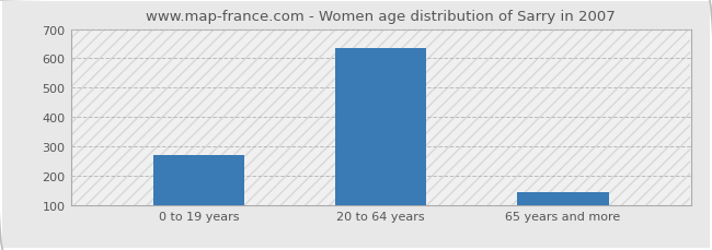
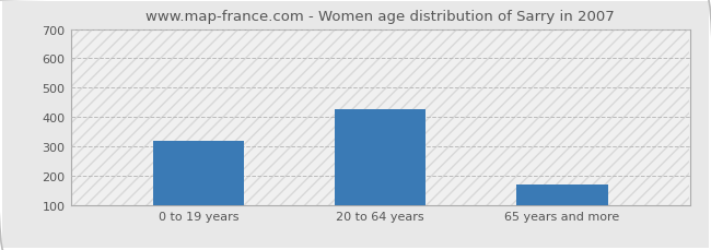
0 to 19 years: 270 -> 320
20 to 64 years: 635 -> 425
65 years and more: 145 -> 170
